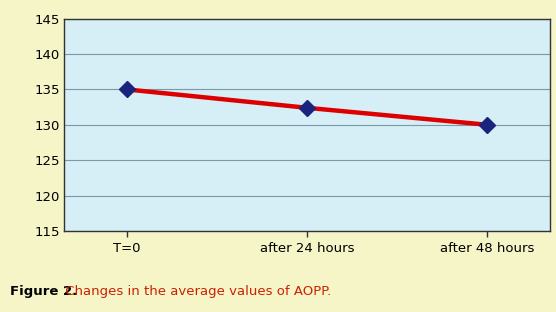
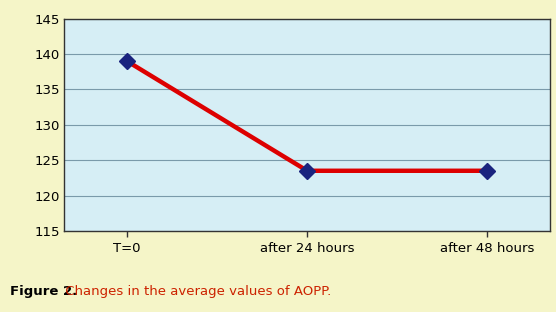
T=0: 135.0 -> 139.0
after 24 hours: 132.4 -> 123.5
after 48 hours: 130.0 -> 123.5
